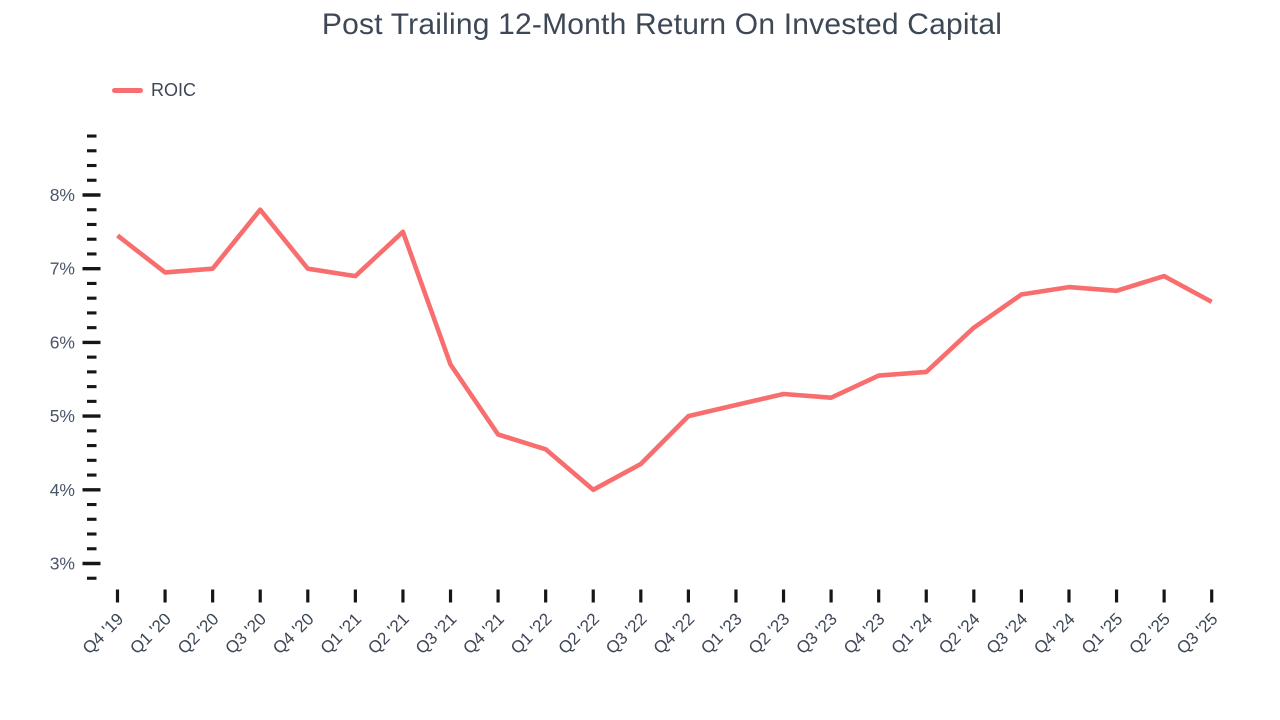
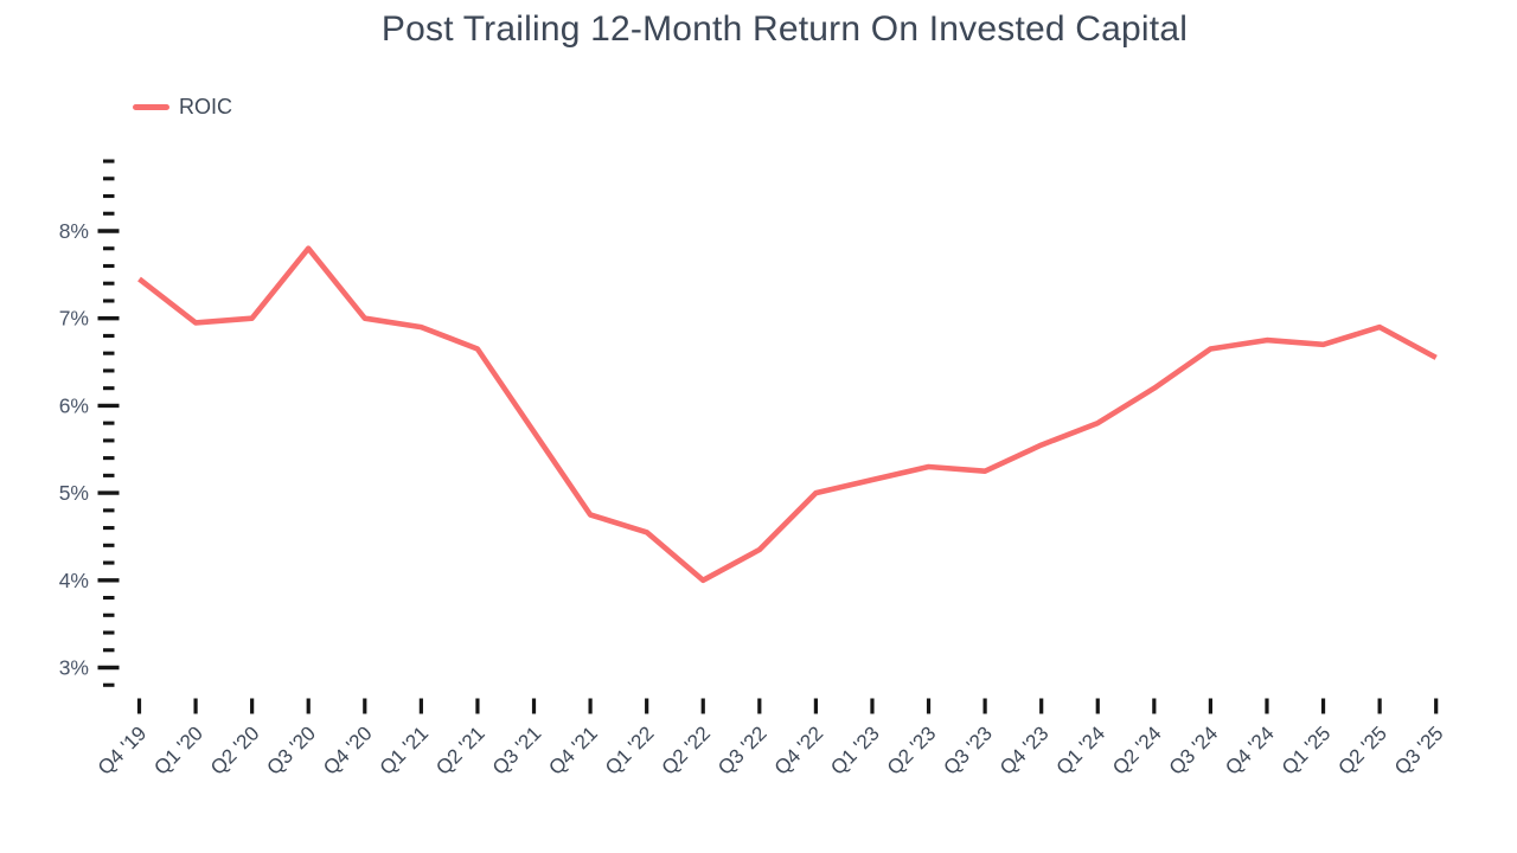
Q2 '21: 7.5% -> 6.7%
Q1 '24: 5.6% -> 5.8%
